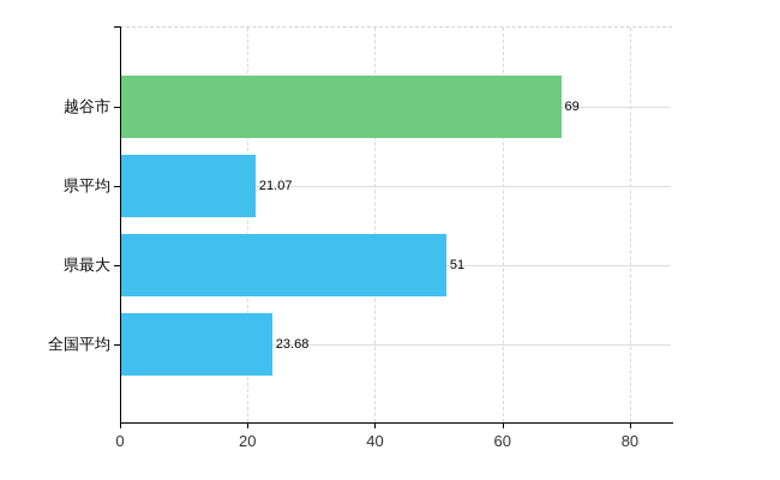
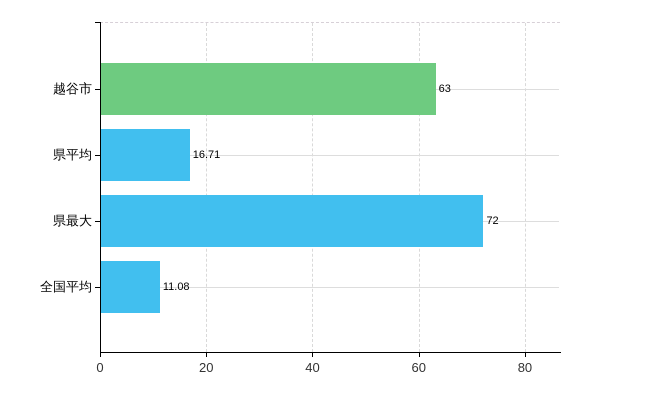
越谷市: 69 -> 63
県平均: 21.07 -> 16.71
県最大: 51 -> 72
全国平均: 23.68 -> 11.08
